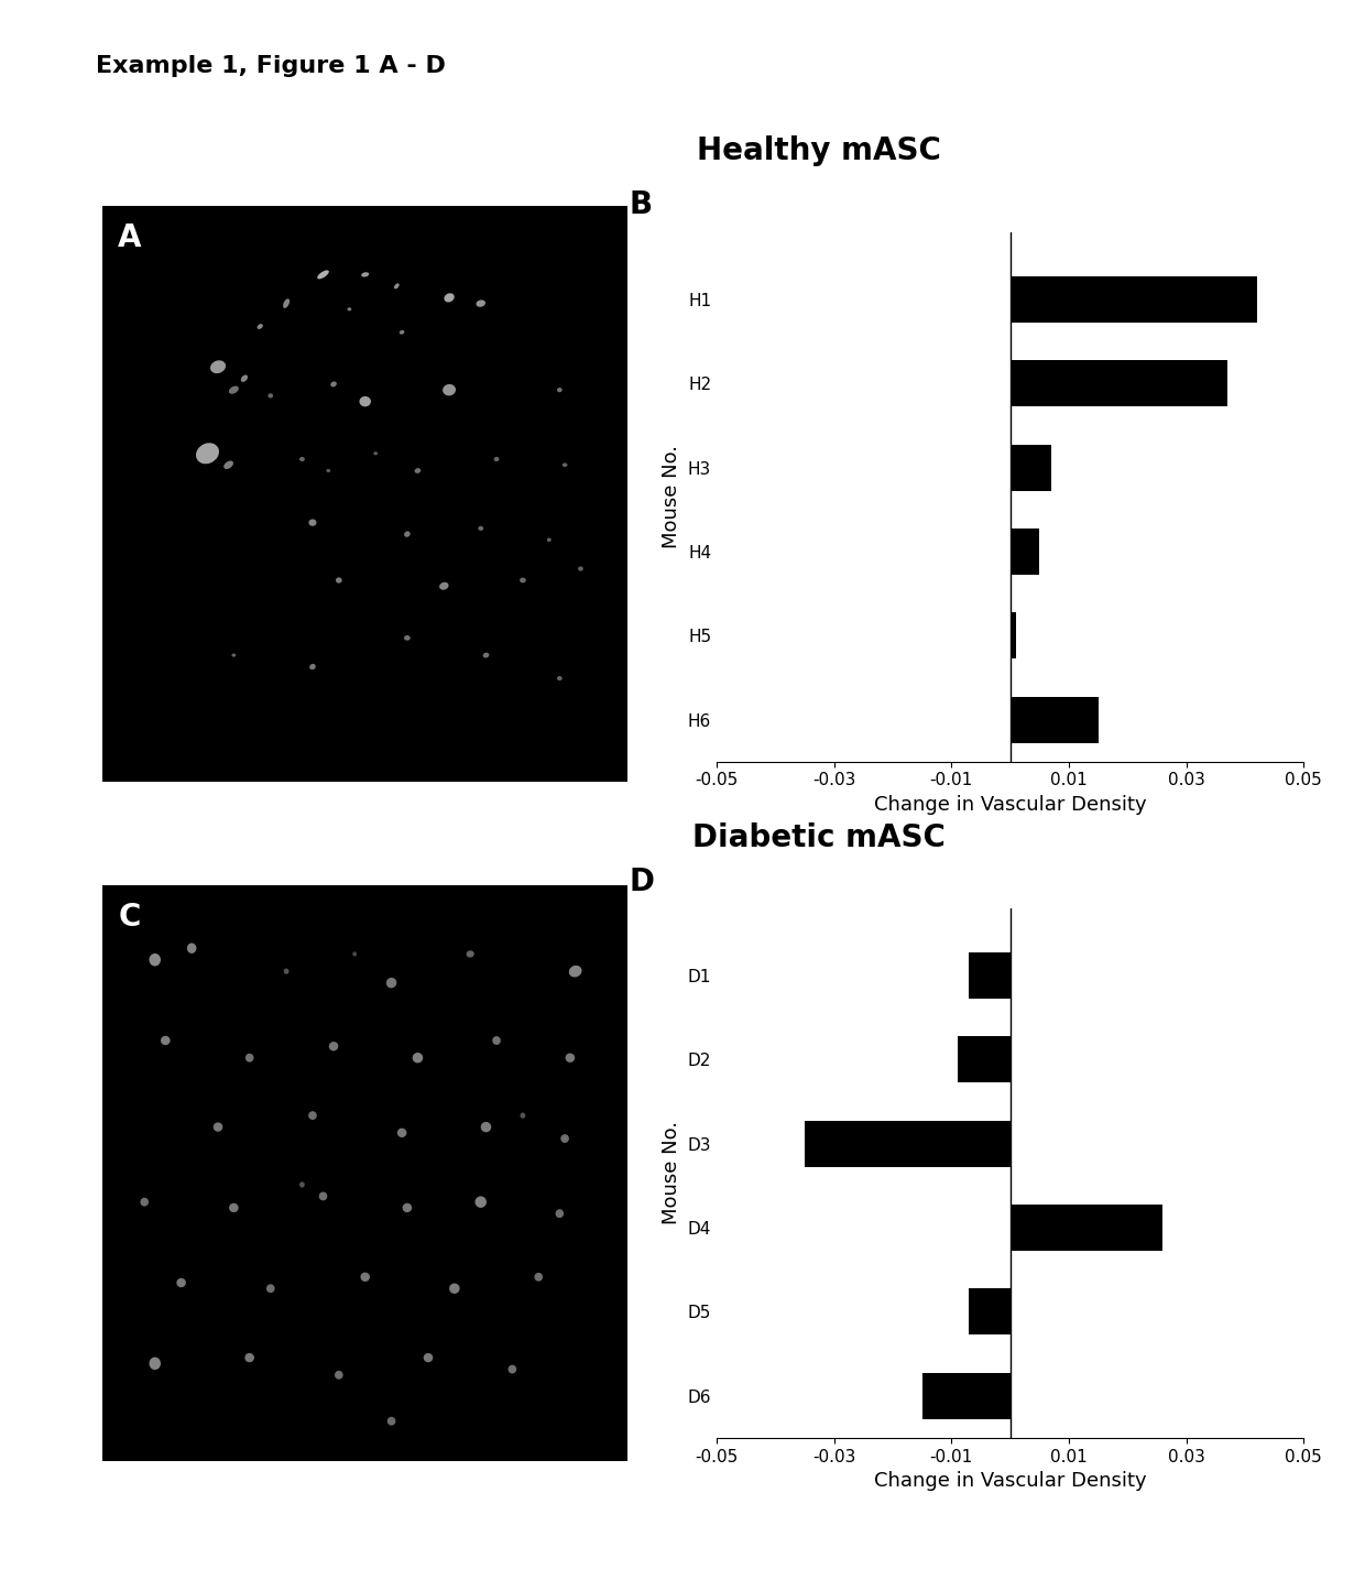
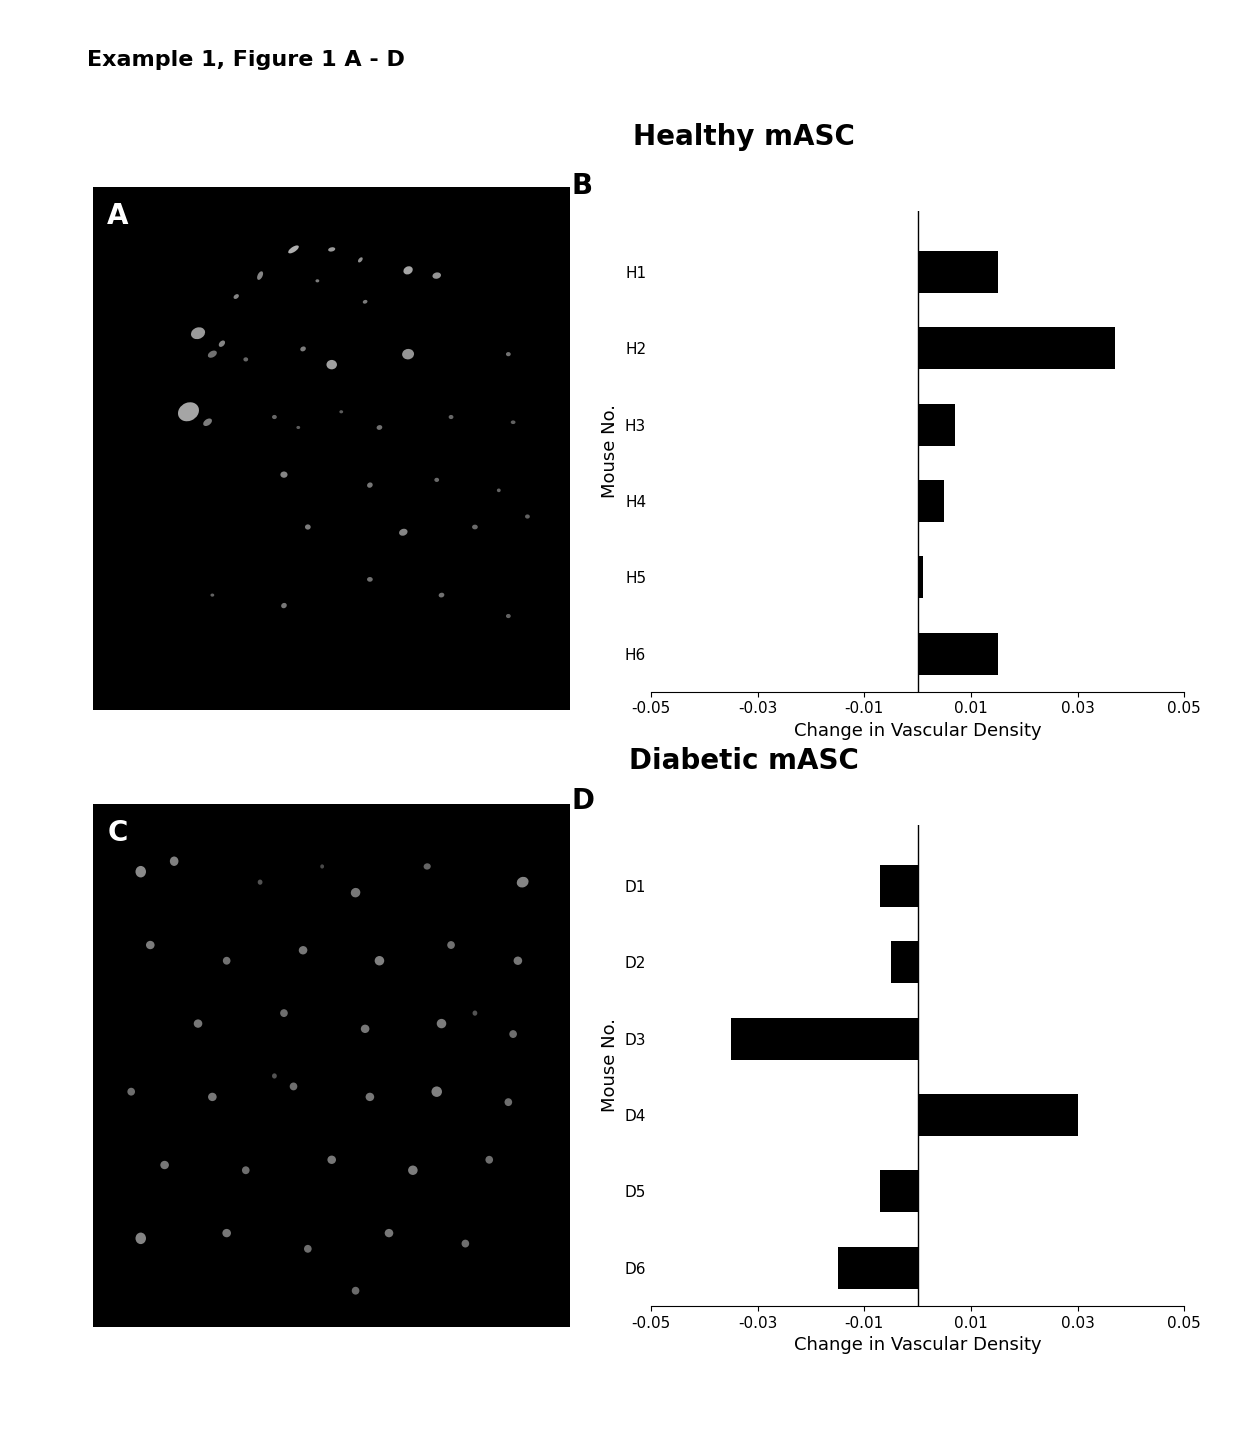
H1: 0.042 -> 0.015
D2: -0.009 -> -0.005
D4: 0.026 -> 0.030
